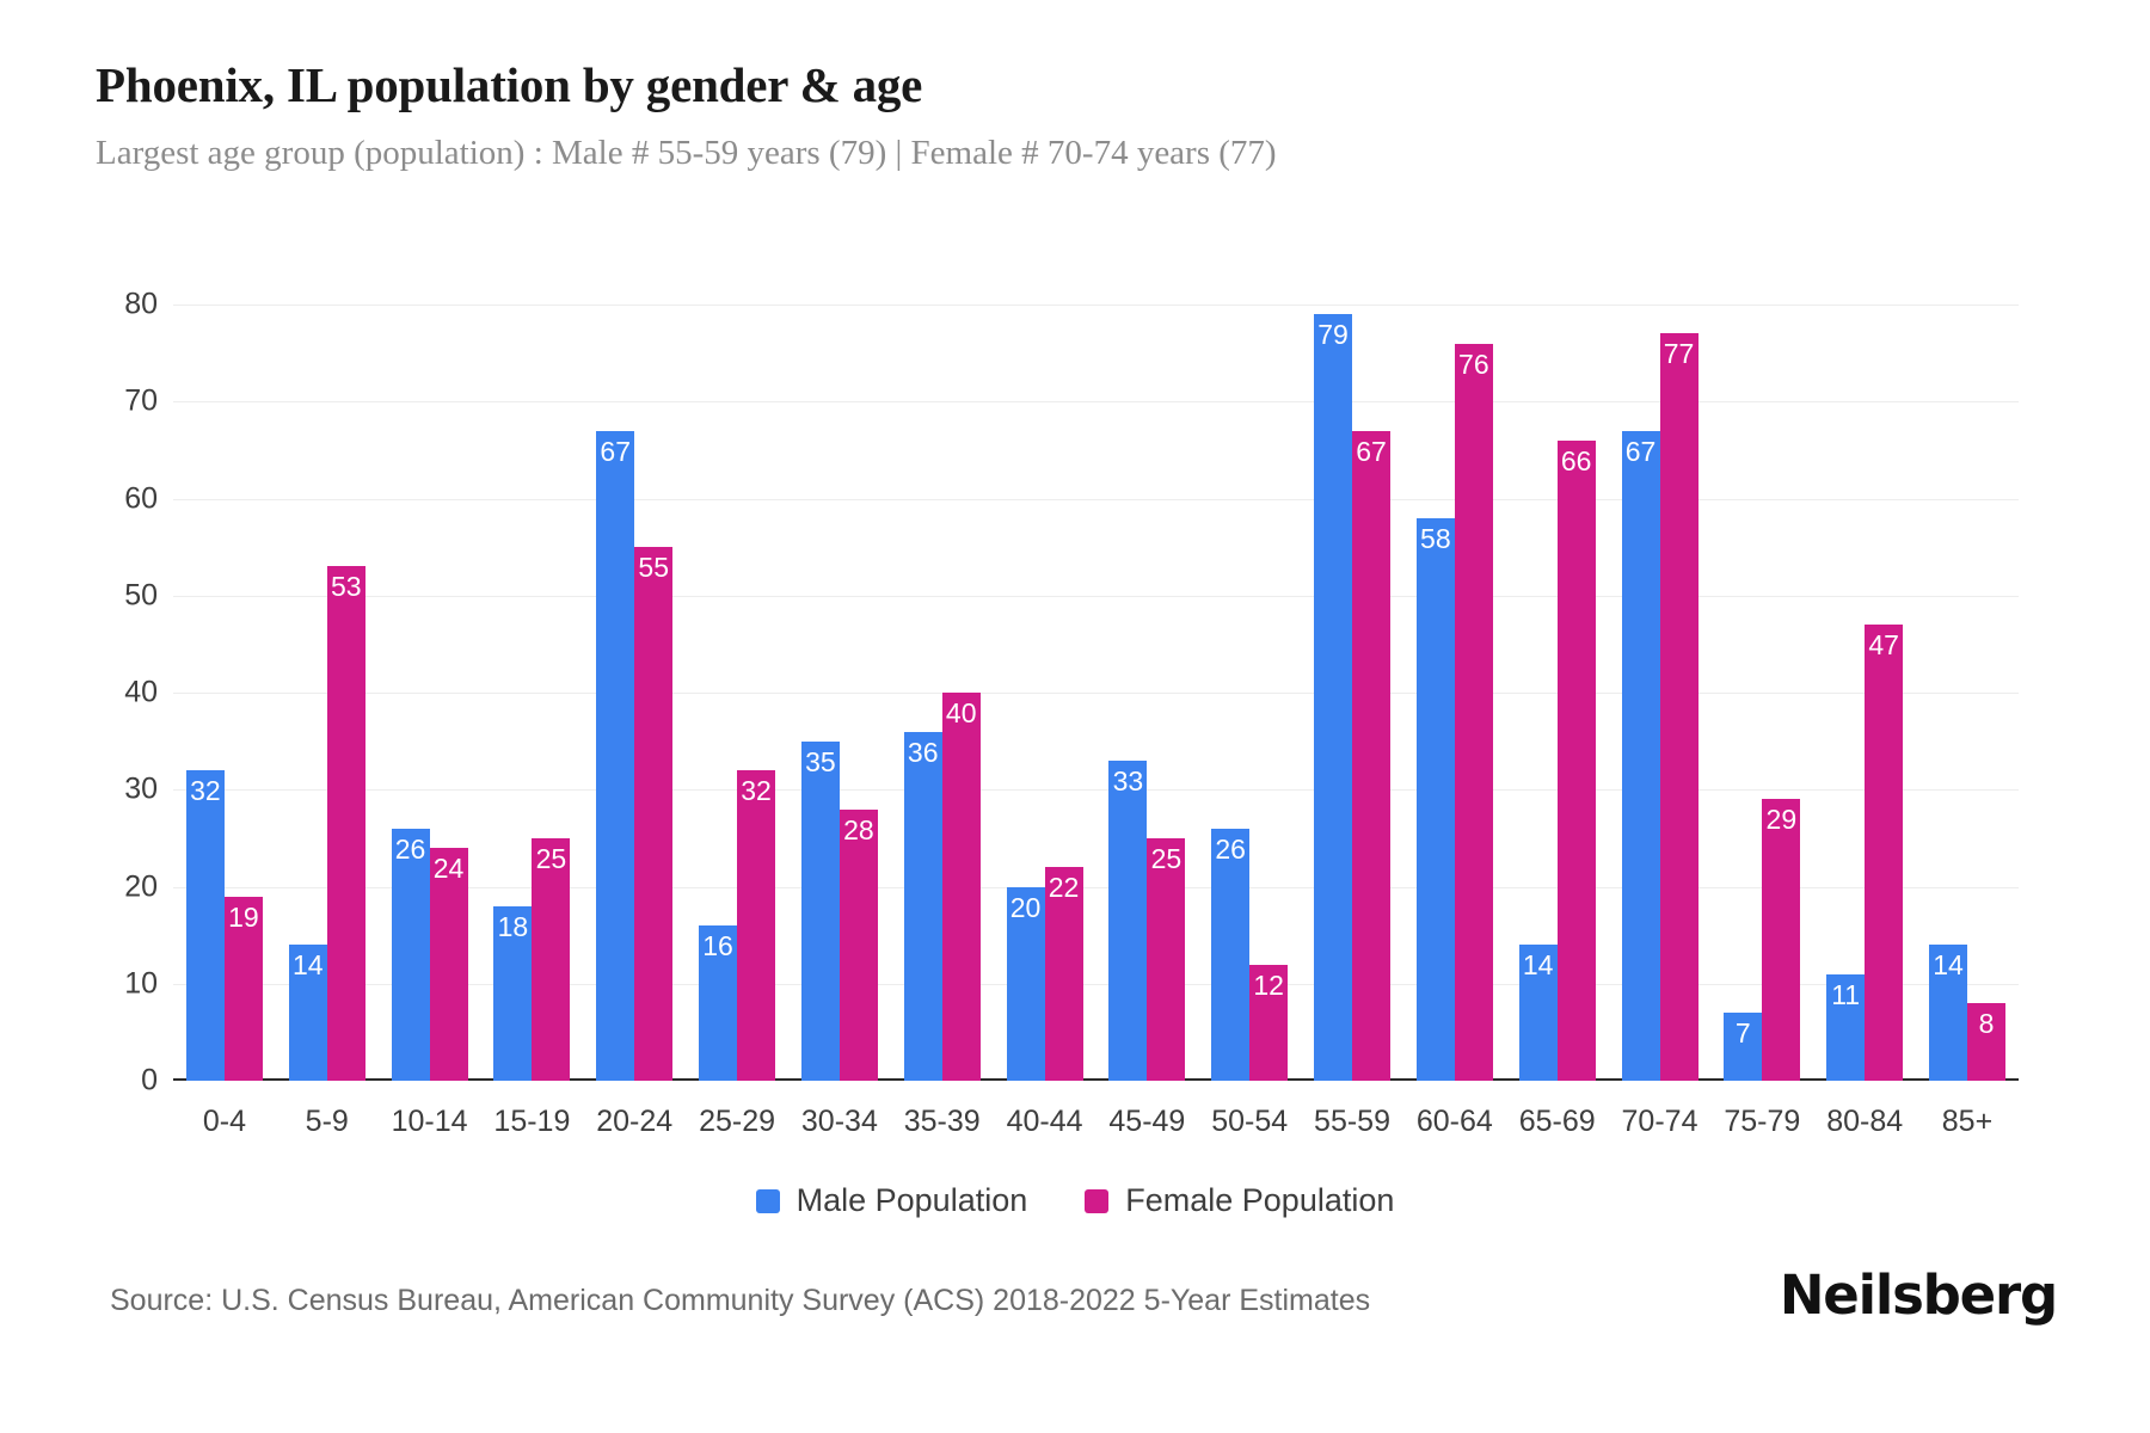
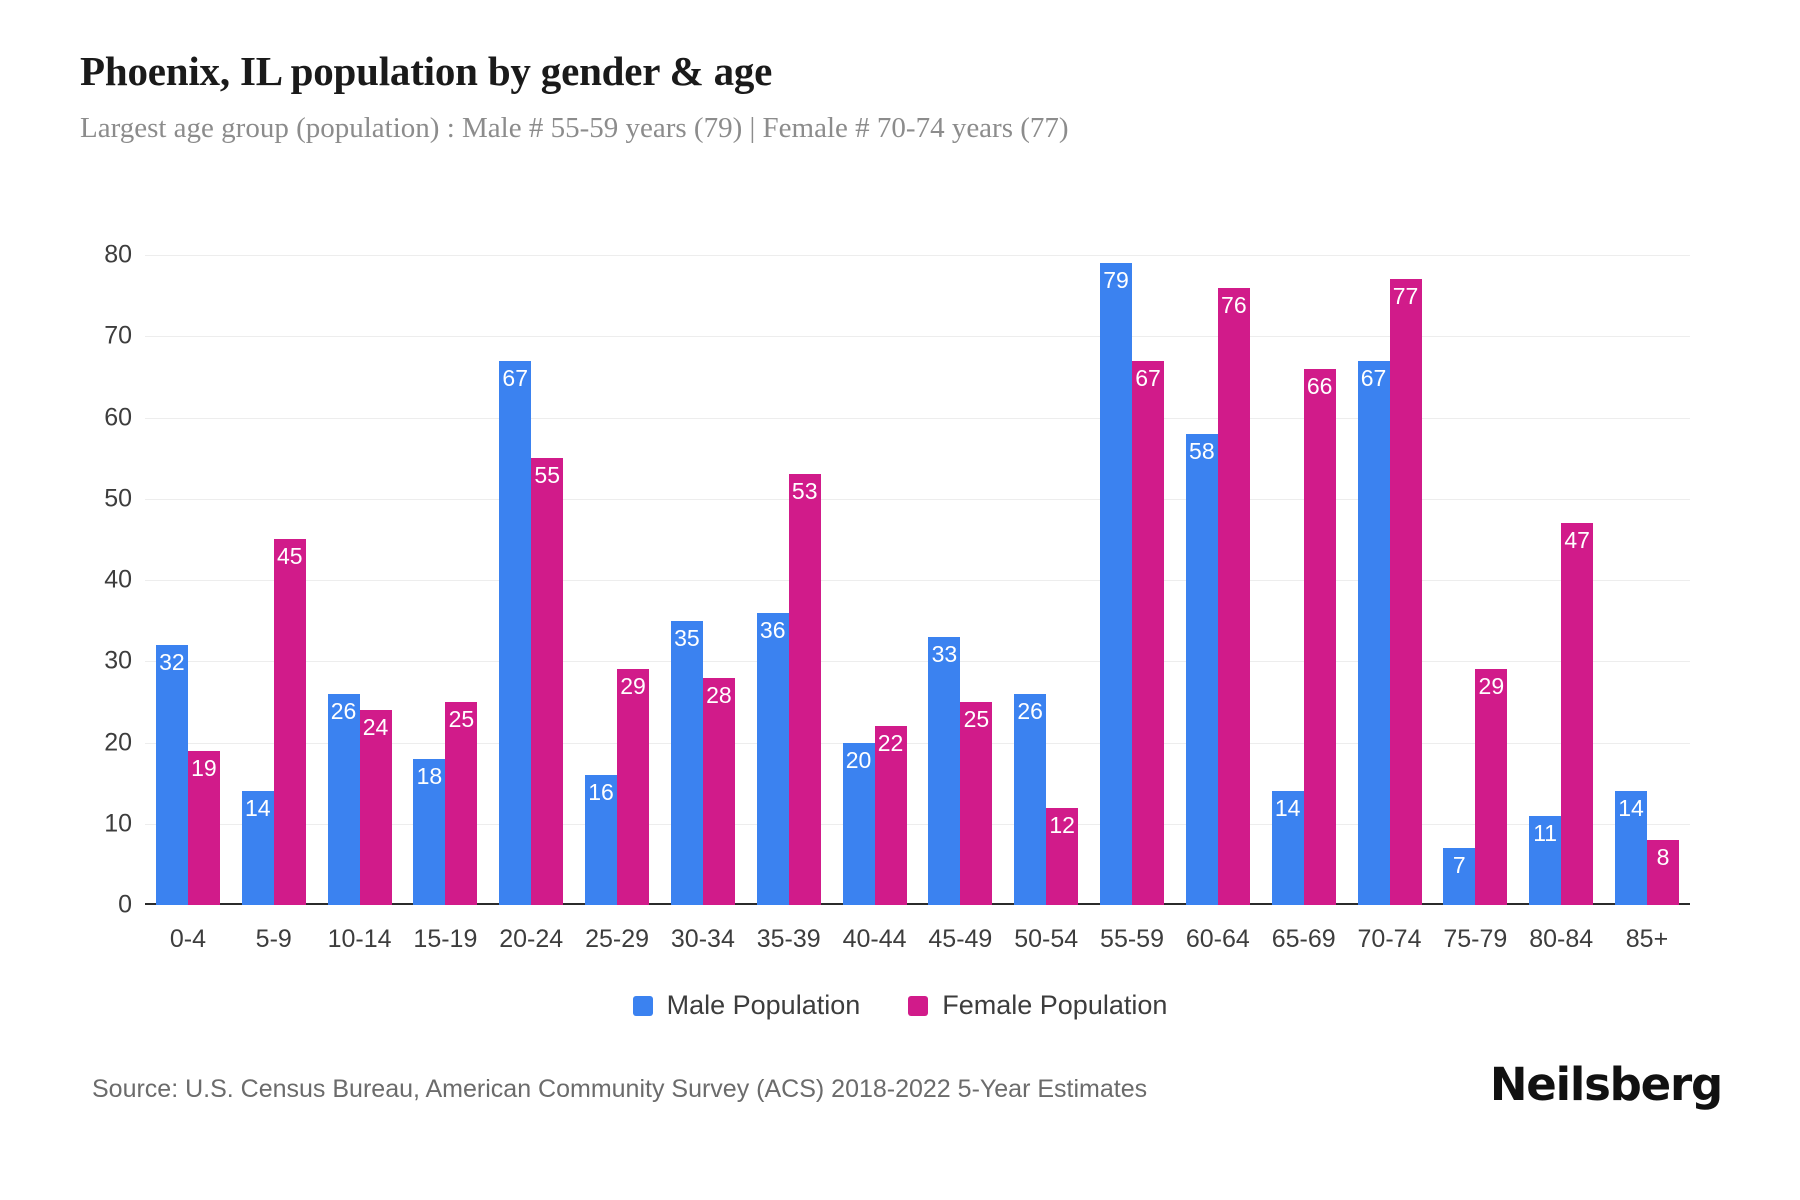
Female Population/5-9: 53 -> 45
Female Population/25-29: 32 -> 29
Female Population/35-39: 40 -> 53
